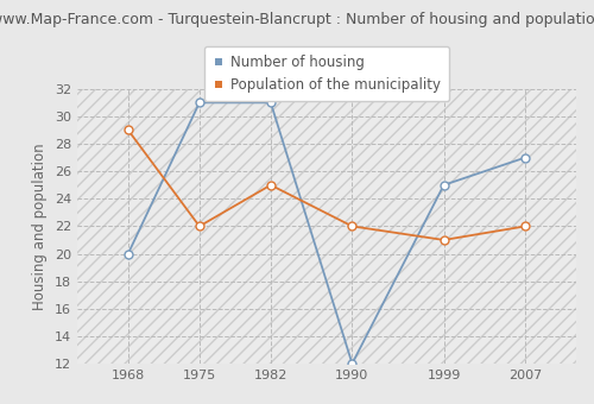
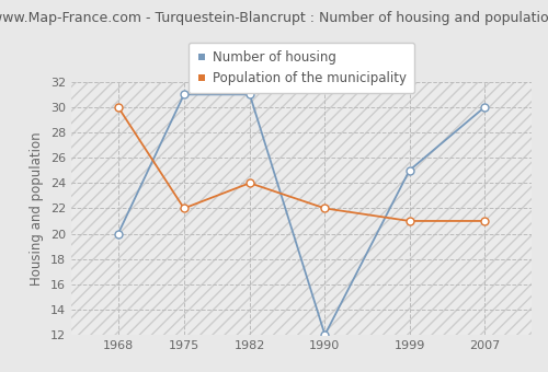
Population of the municipality/1968: 29 -> 30
Population of the municipality/1982: 25 -> 24
Number of housing/2007: 27 -> 30
Population of the municipality/2007: 22 -> 21
